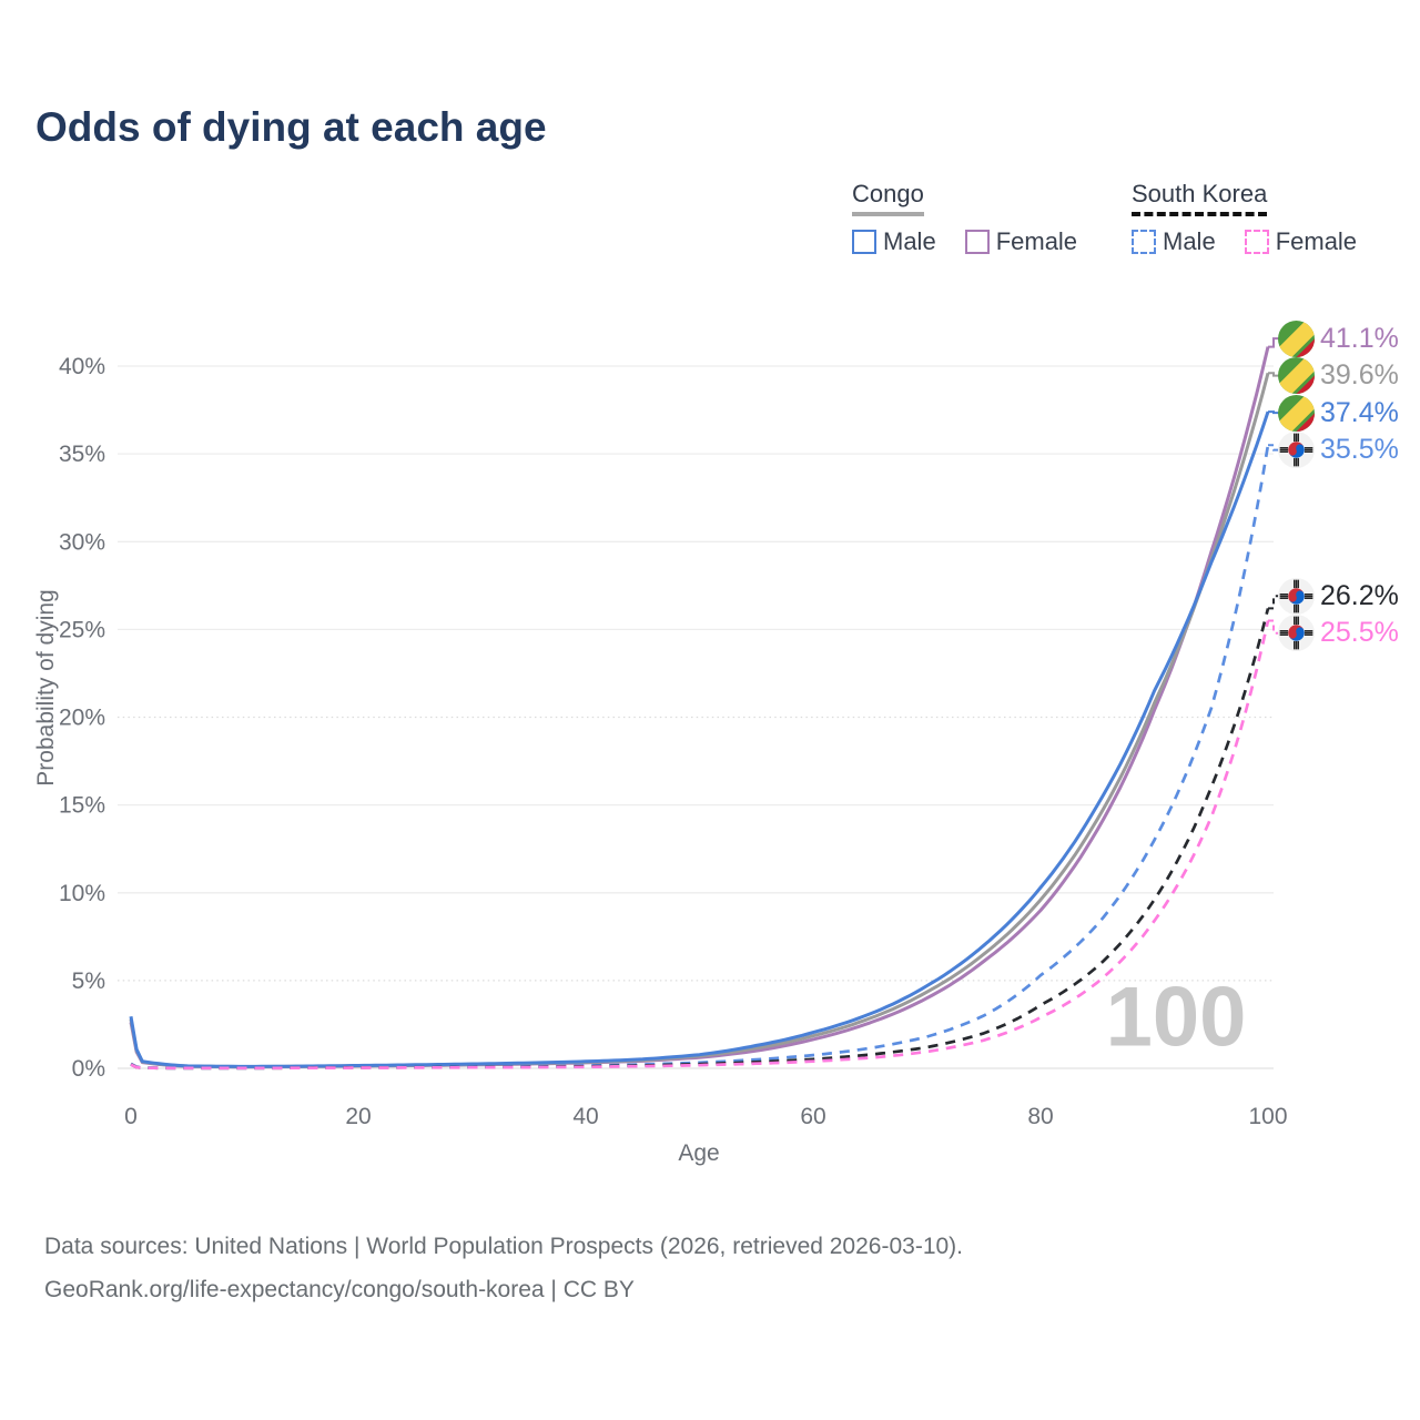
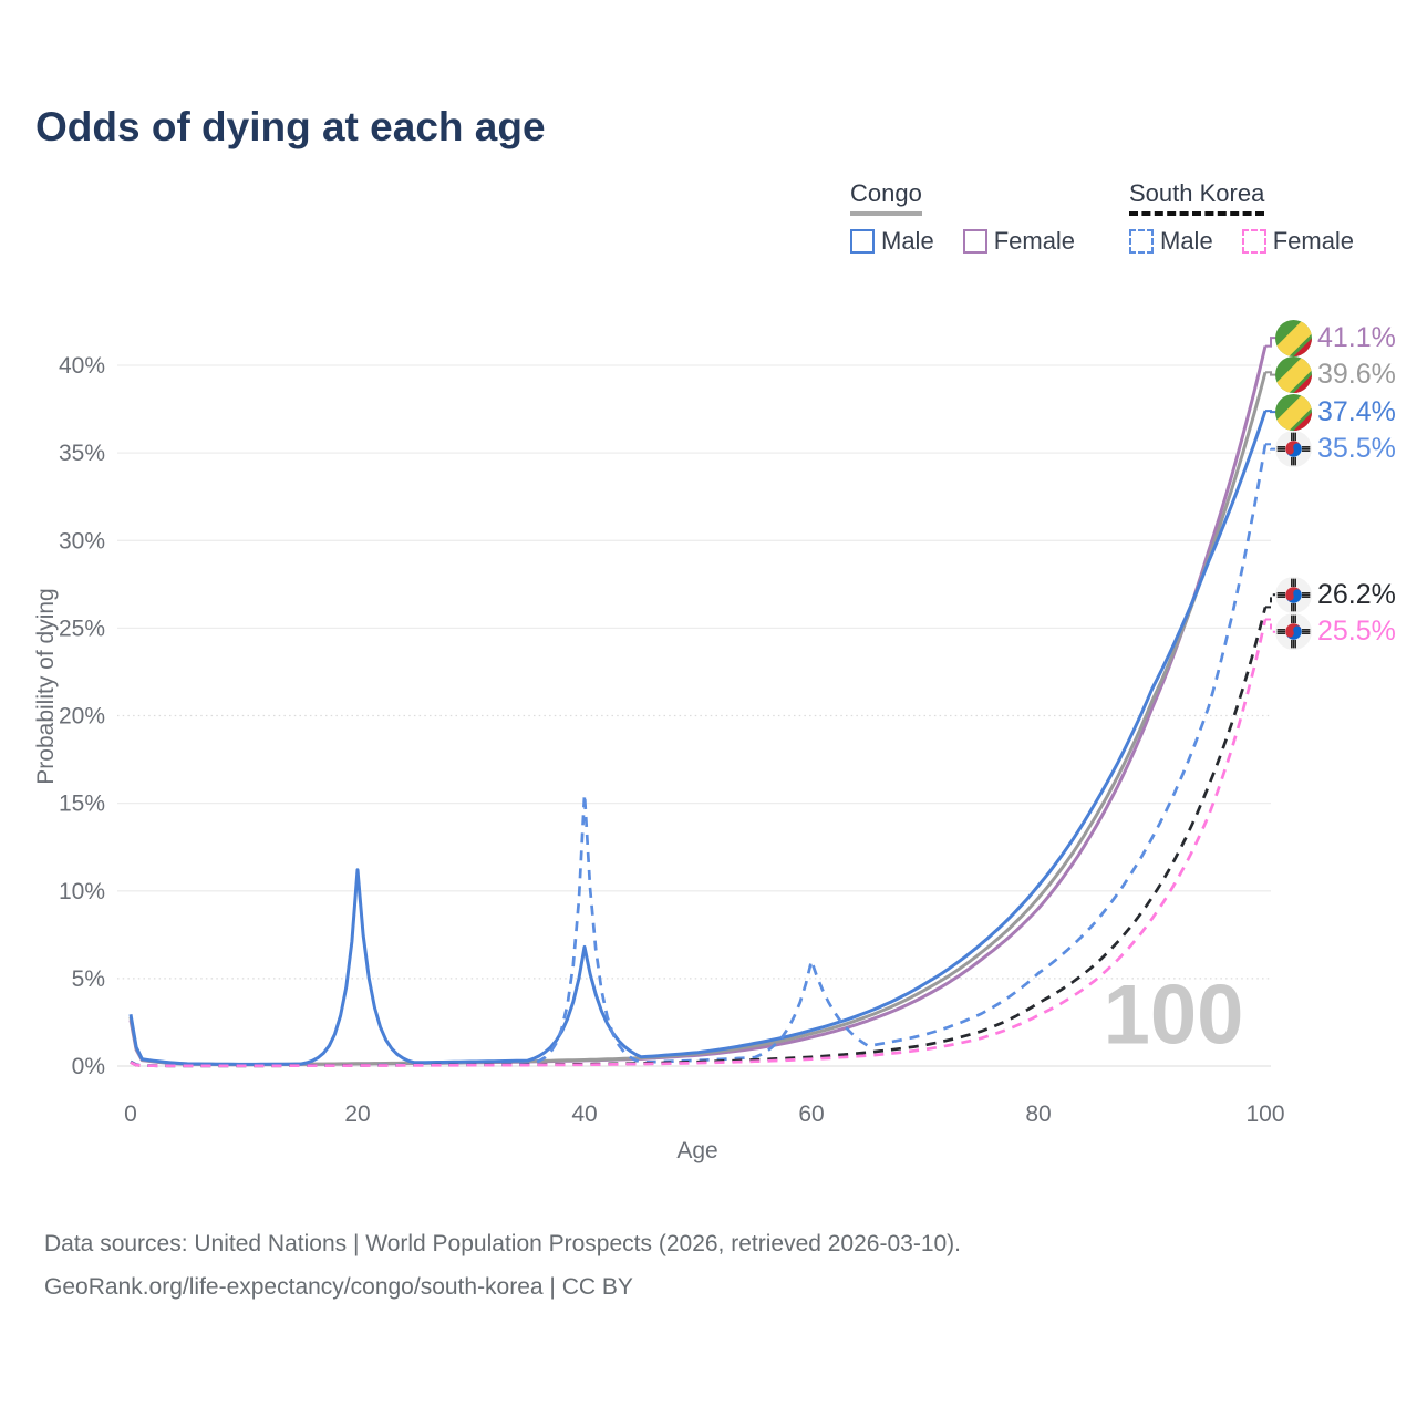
Congo Male/20: 0.2% -> 11.2%
Congo Male/40: 0.4% -> 6.8%
South Korea Male/40: 0.1% -> 15.5%
South Korea Male/60: 0.8% -> 6.0%
